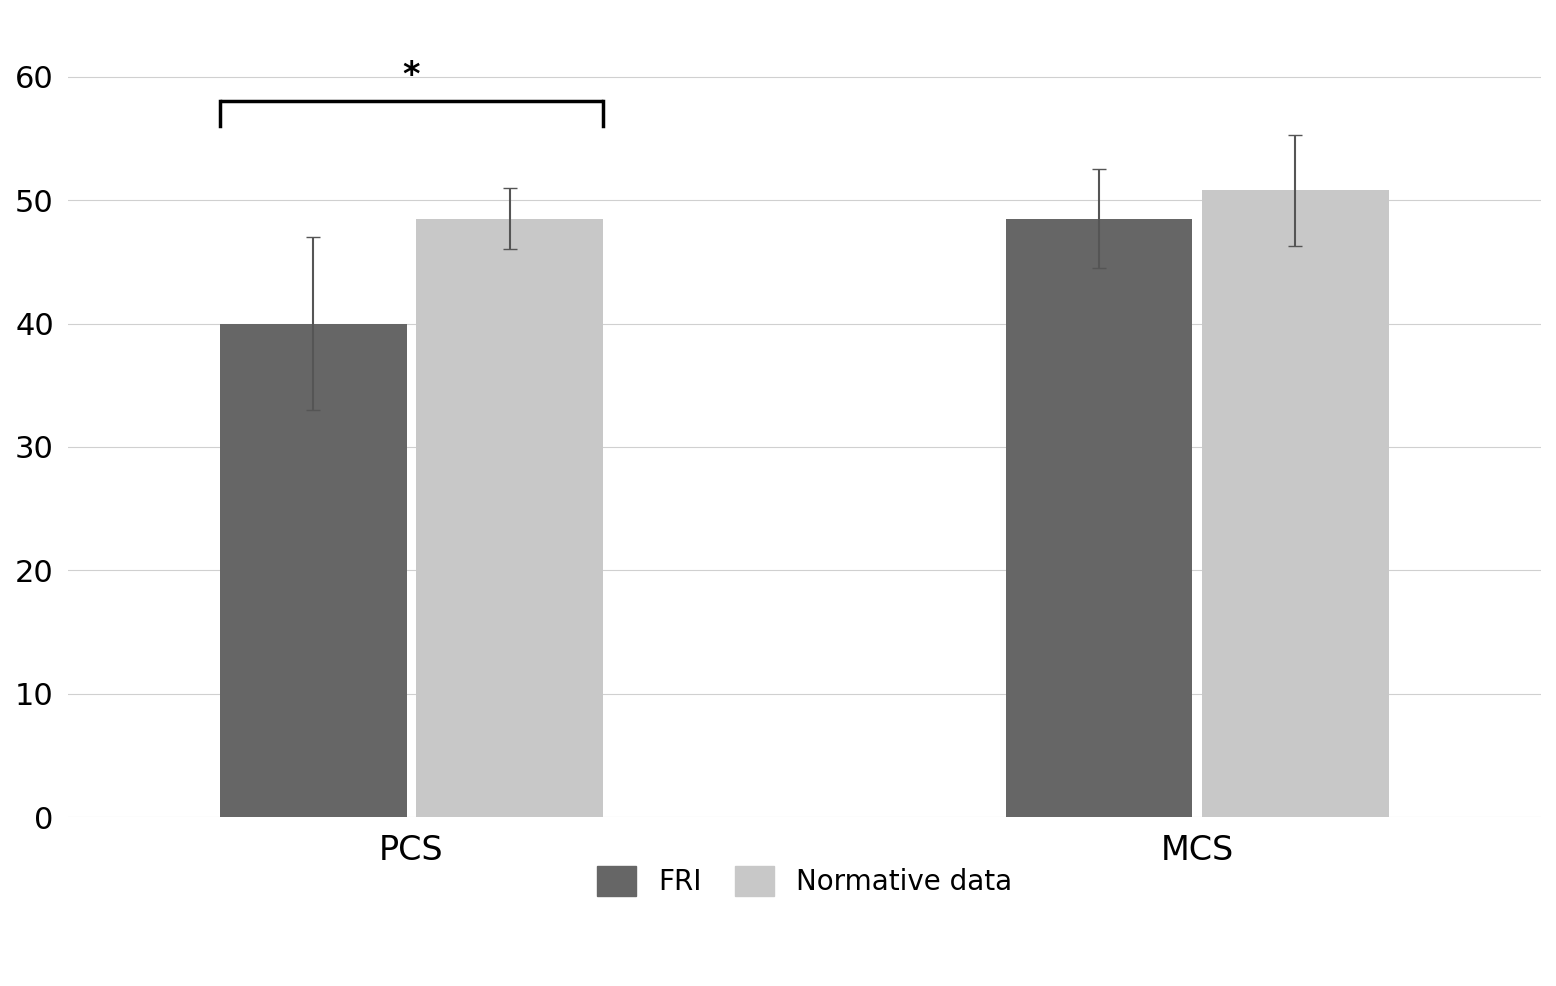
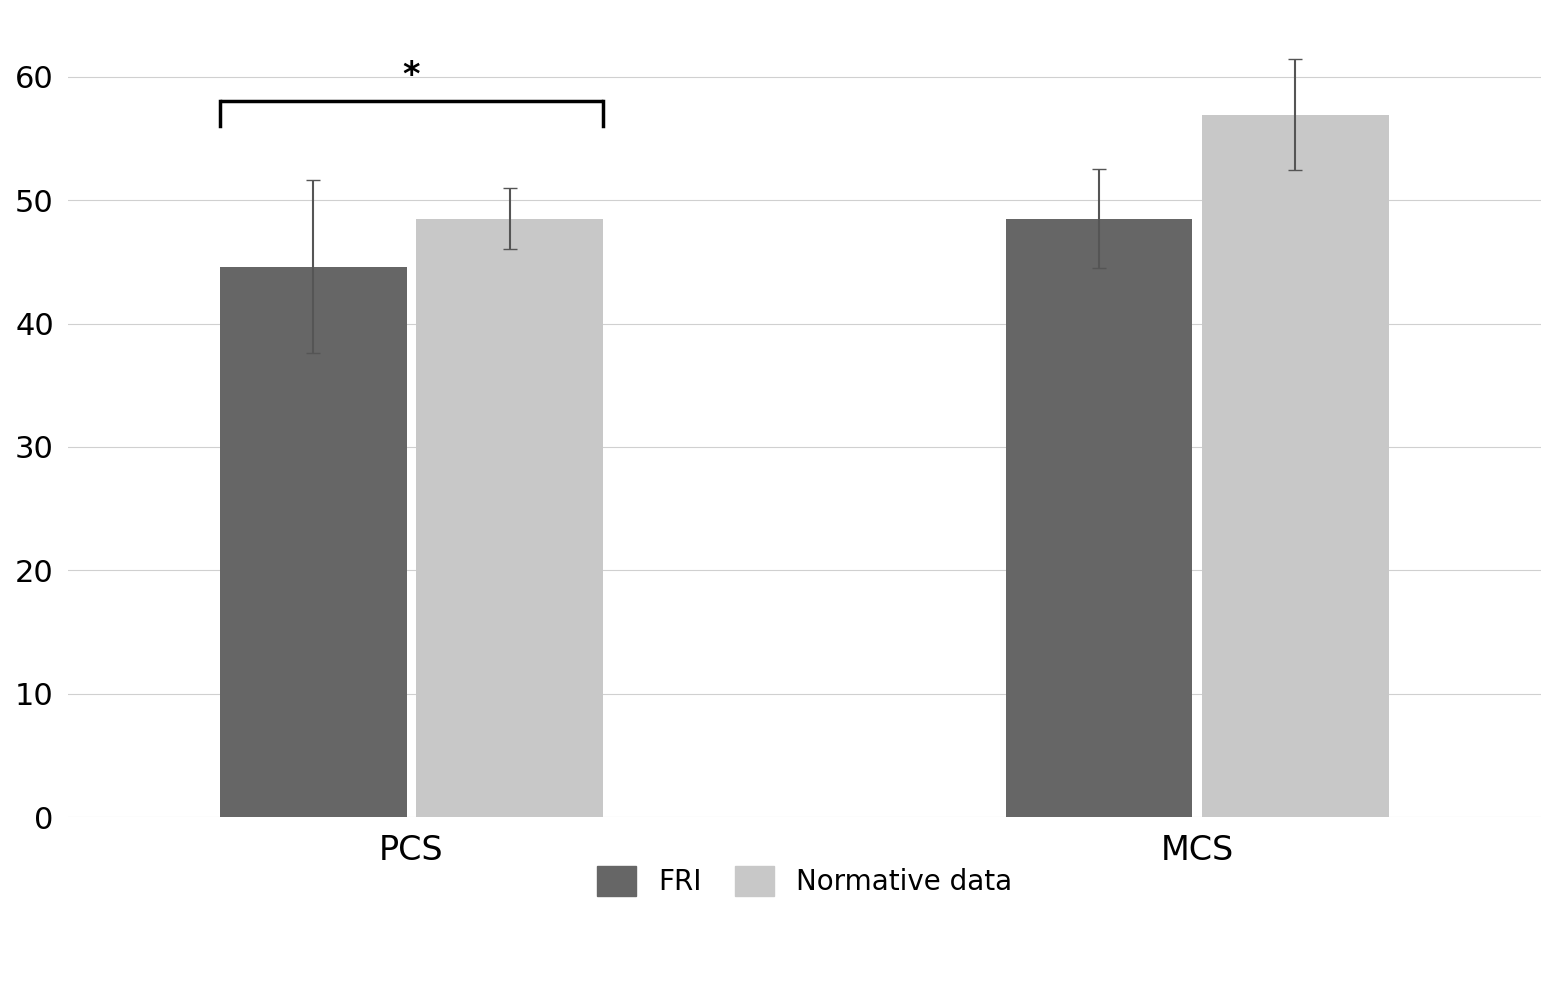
FRI/PCS: 40.0 -> 44.6
Normative data/MCS: 50.8 -> 56.9
